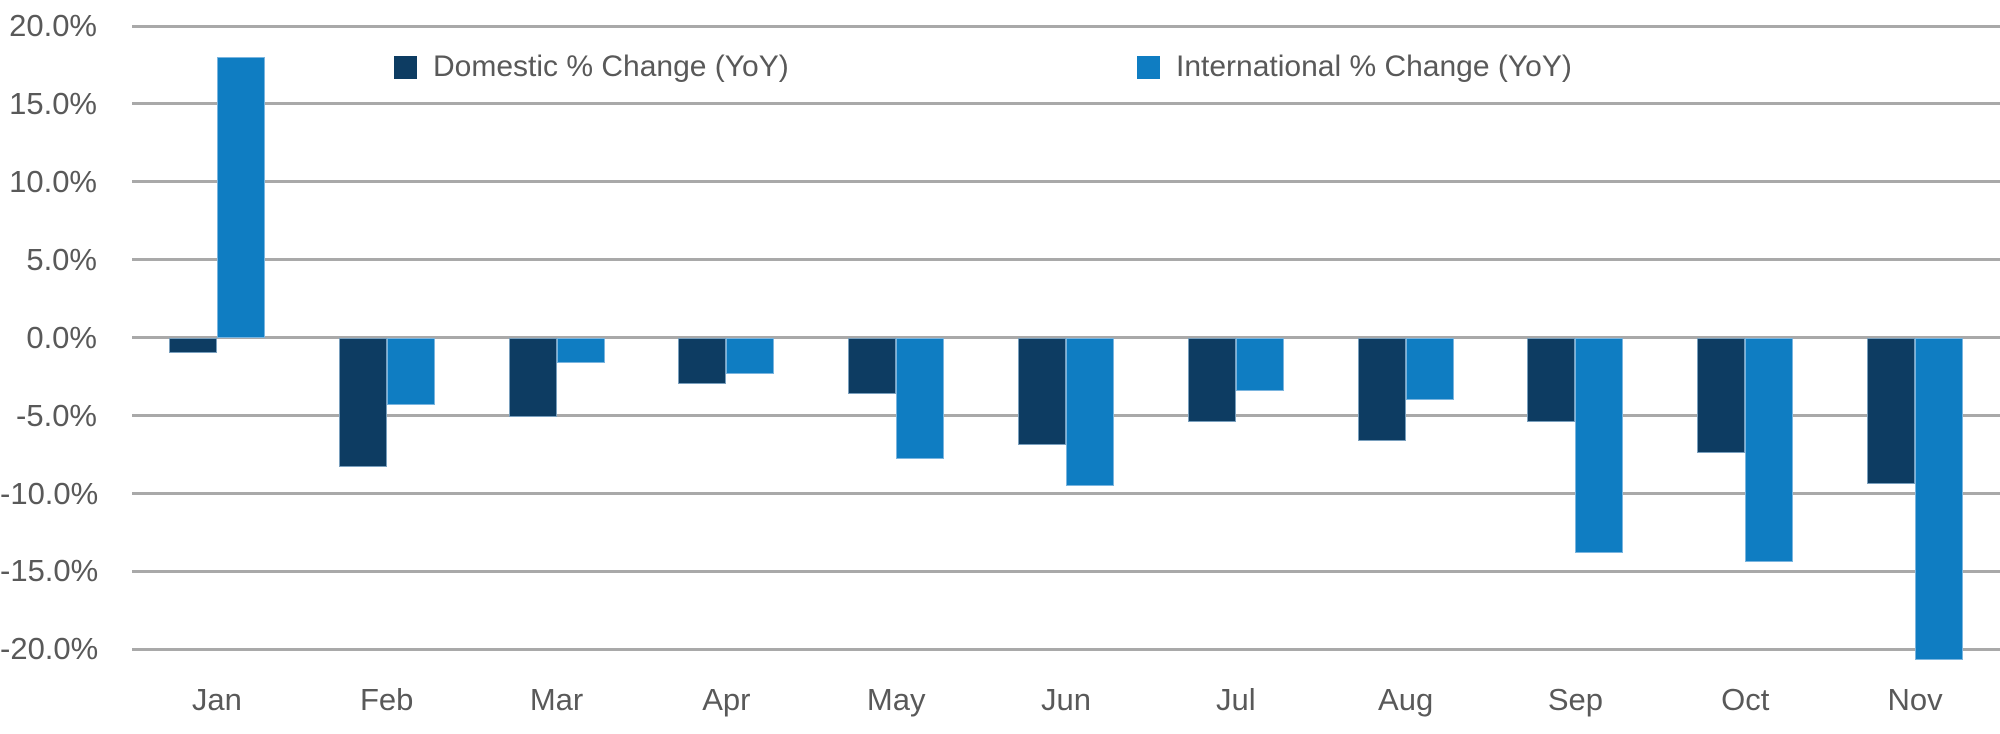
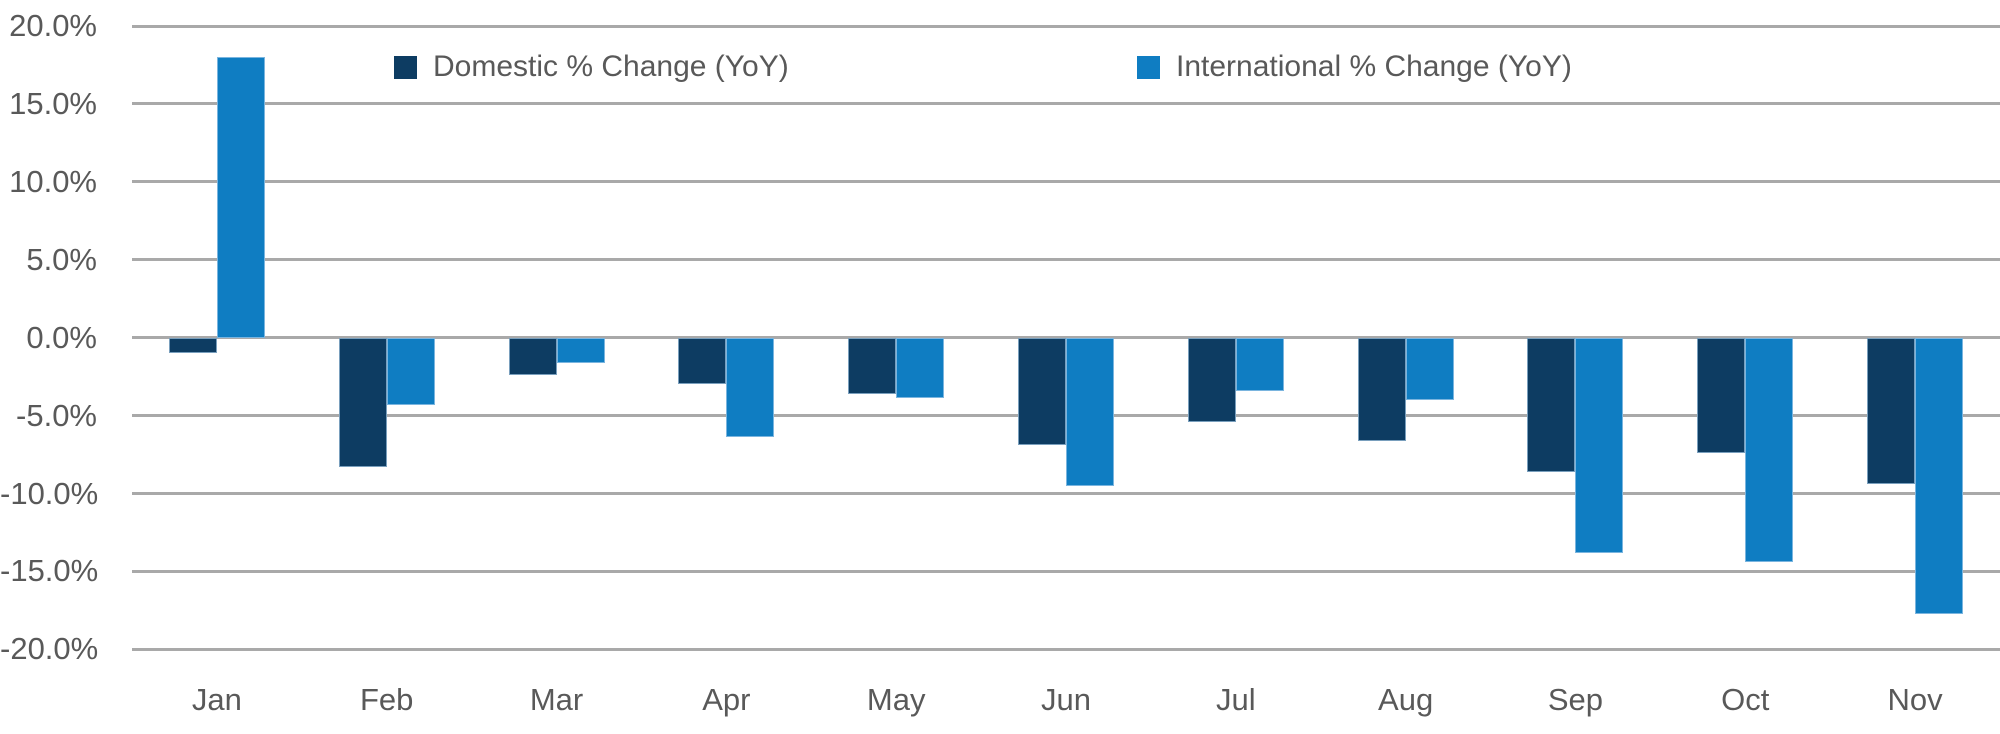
Domestic % Change (YoY)/Mar: -5.1% -> -2.4%
International % Change (YoY)/Apr: -2.3% -> -6.4%
International % Change (YoY)/May: -7.8% -> -3.9%
Domestic % Change (YoY)/Sep: -5.4% -> -8.6%
International % Change (YoY)/Nov: -20.7% -> -17.7%
